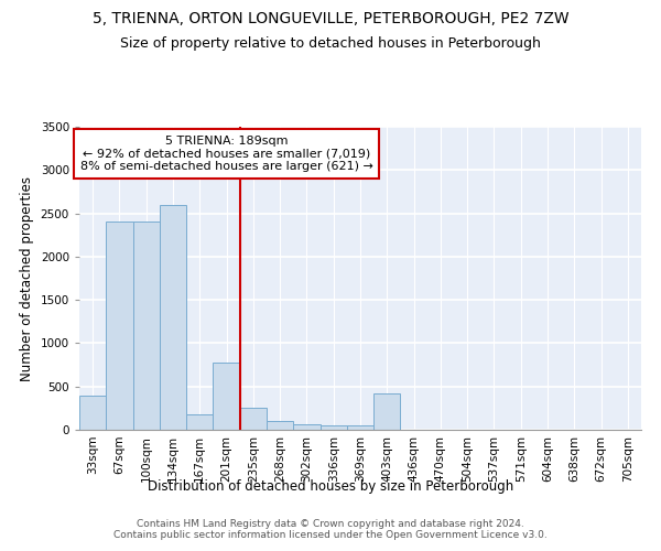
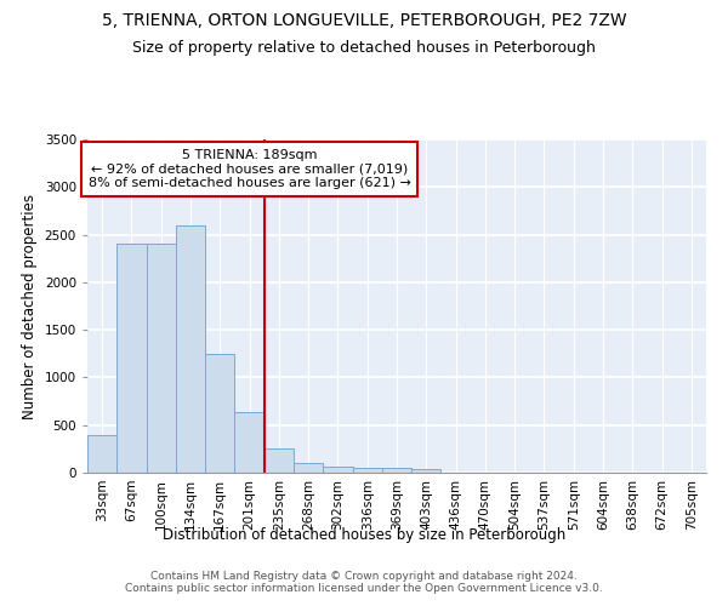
167sqm: 180 -> 1250
201sqm: 780 -> 640
403sqm: 420 -> 40
